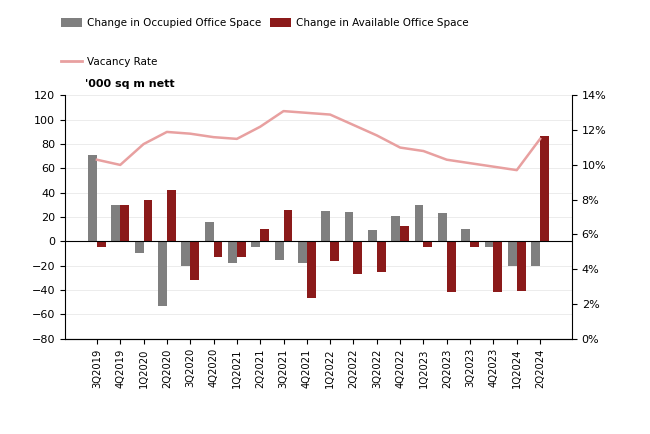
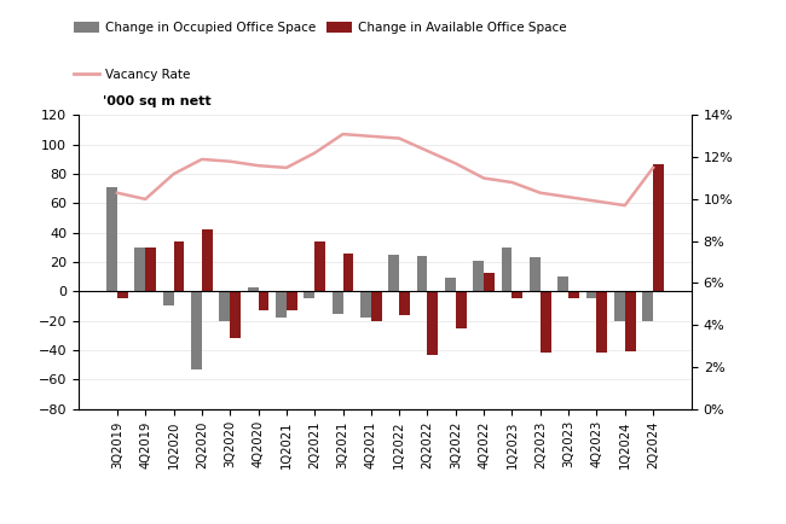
Change in Occupied Office Space/4Q2020: 16 -> 3
Change in Available Office Space/2Q2021: 10 -> 34
Change in Available Office Space/4Q2021: -47 -> -20
Change in Available Office Space/2Q2022: -27 -> -43
